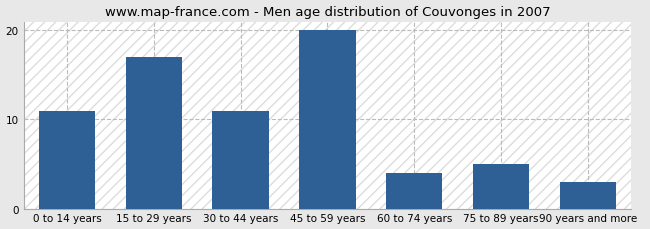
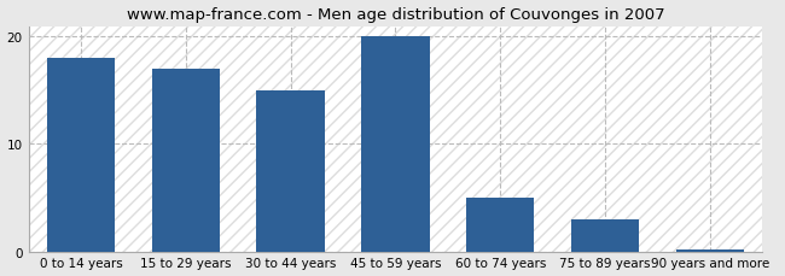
0 to 14 years: 11.0 -> 18.0
30 to 44 years: 11.0 -> 15.0
60 to 74 years: 4.0 -> 5.0
75 to 89 years: 5.0 -> 3.0
90 years and more: 3.0 -> 0.2
